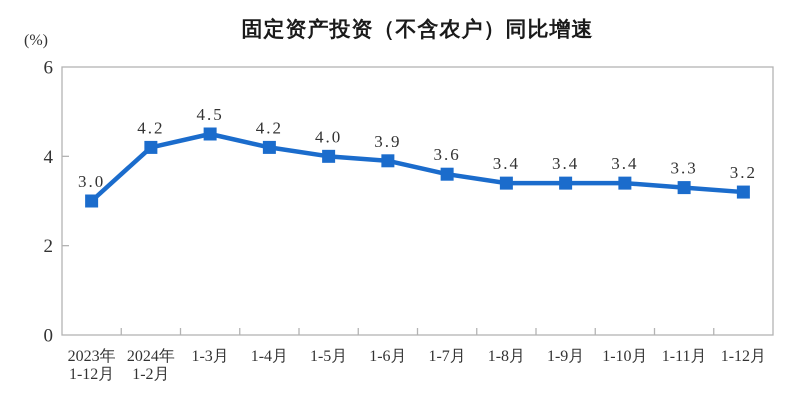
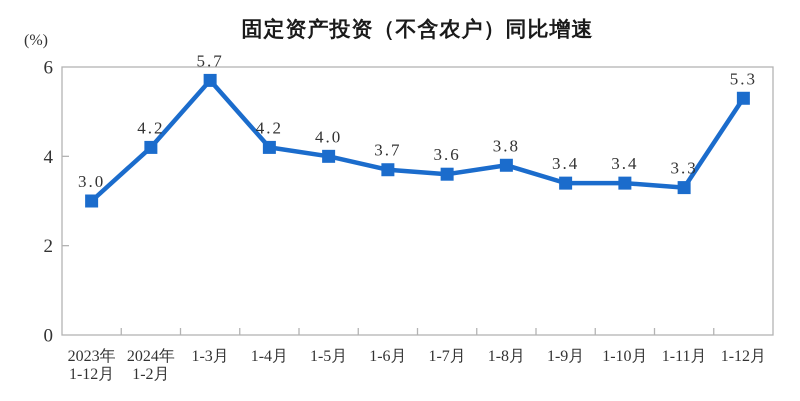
1-3月: 4.5 -> 5.7
1-6月: 3.9 -> 3.7
1-8月: 3.4 -> 3.8
1-12月: 3.2 -> 5.3
